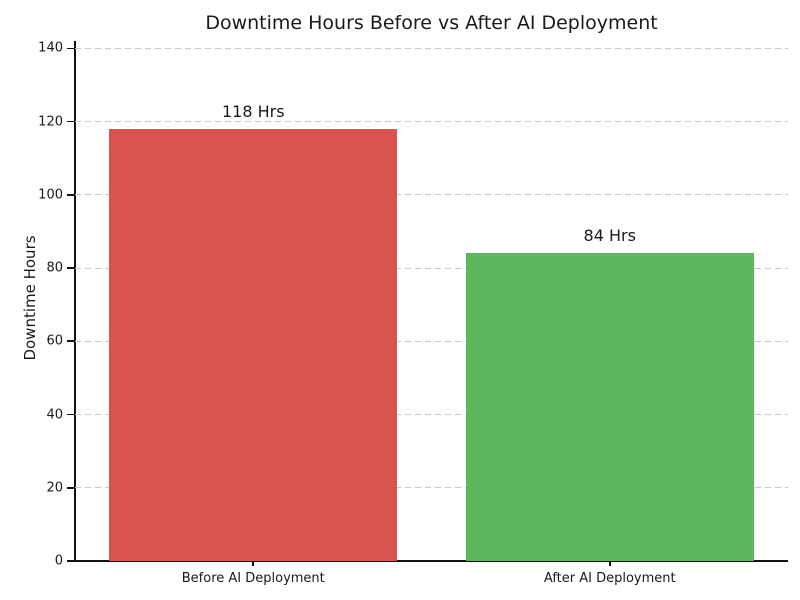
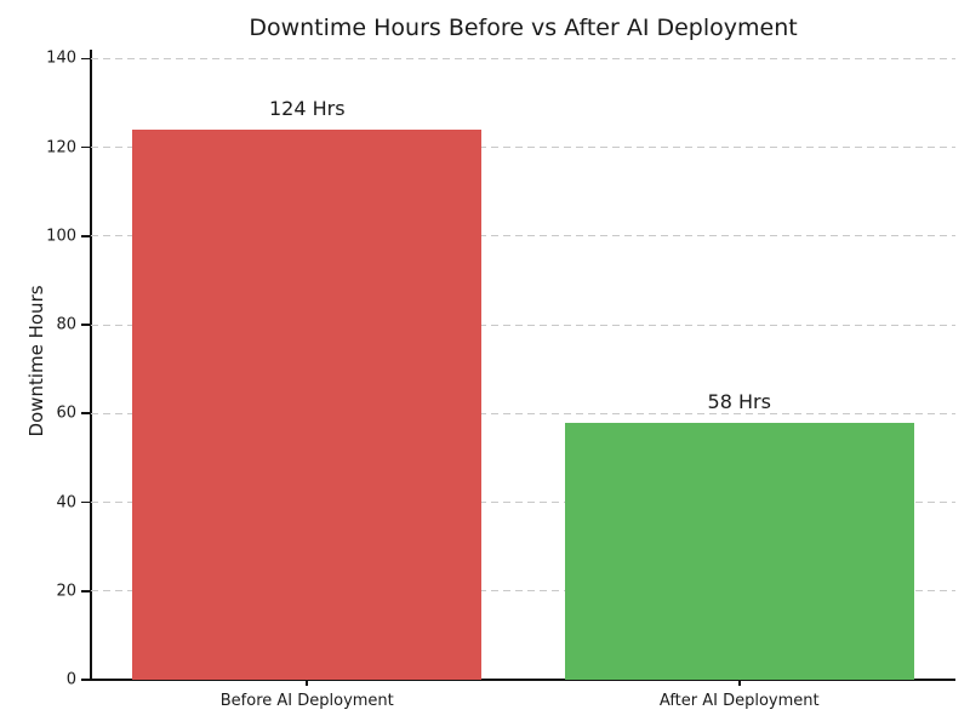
Before AI Deployment: 118 -> 124
After AI Deployment: 84 -> 58
